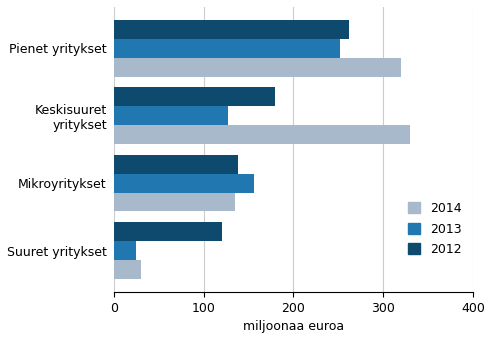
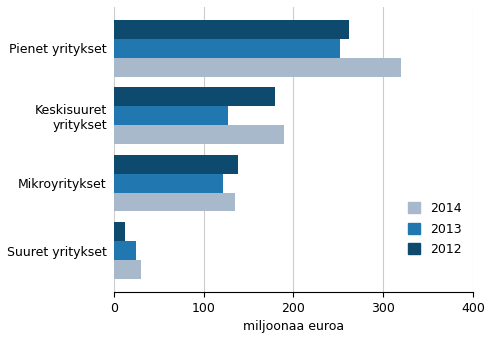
2014/Keskisuuret yritykset: 330 -> 190
2013/Mikroyritykset: 156 -> 122
2012/Suuret yritykset: 120 -> 13
